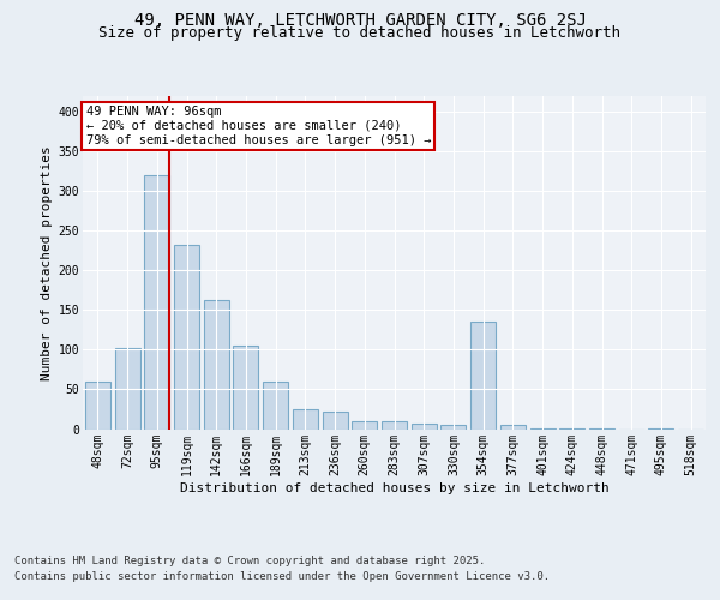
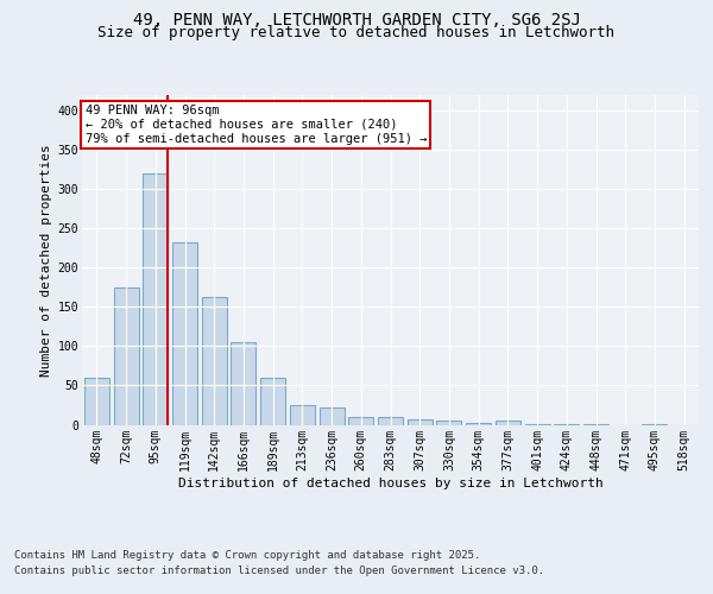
72sqm: 102 -> 175
354sqm: 136 -> 3
